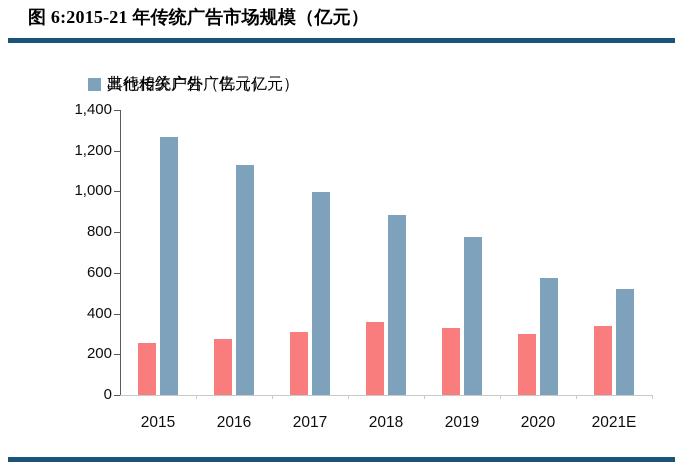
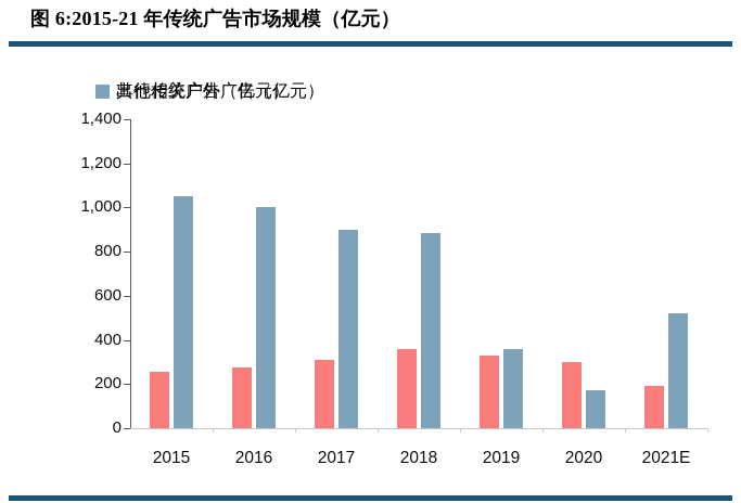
其他传统广告（亿元）/2015: 1260 -> 1050
其他传统广告（亿元）/2016: 1130 -> 1000
其他传统广告（亿元）/2017: 1000 -> 900
其他传统广告（亿元）/2019: 780 -> 360
其他传统广告（亿元）/2020: 580 -> 170
出行相关户外广告（亿元）/2021E: 340 -> 190
